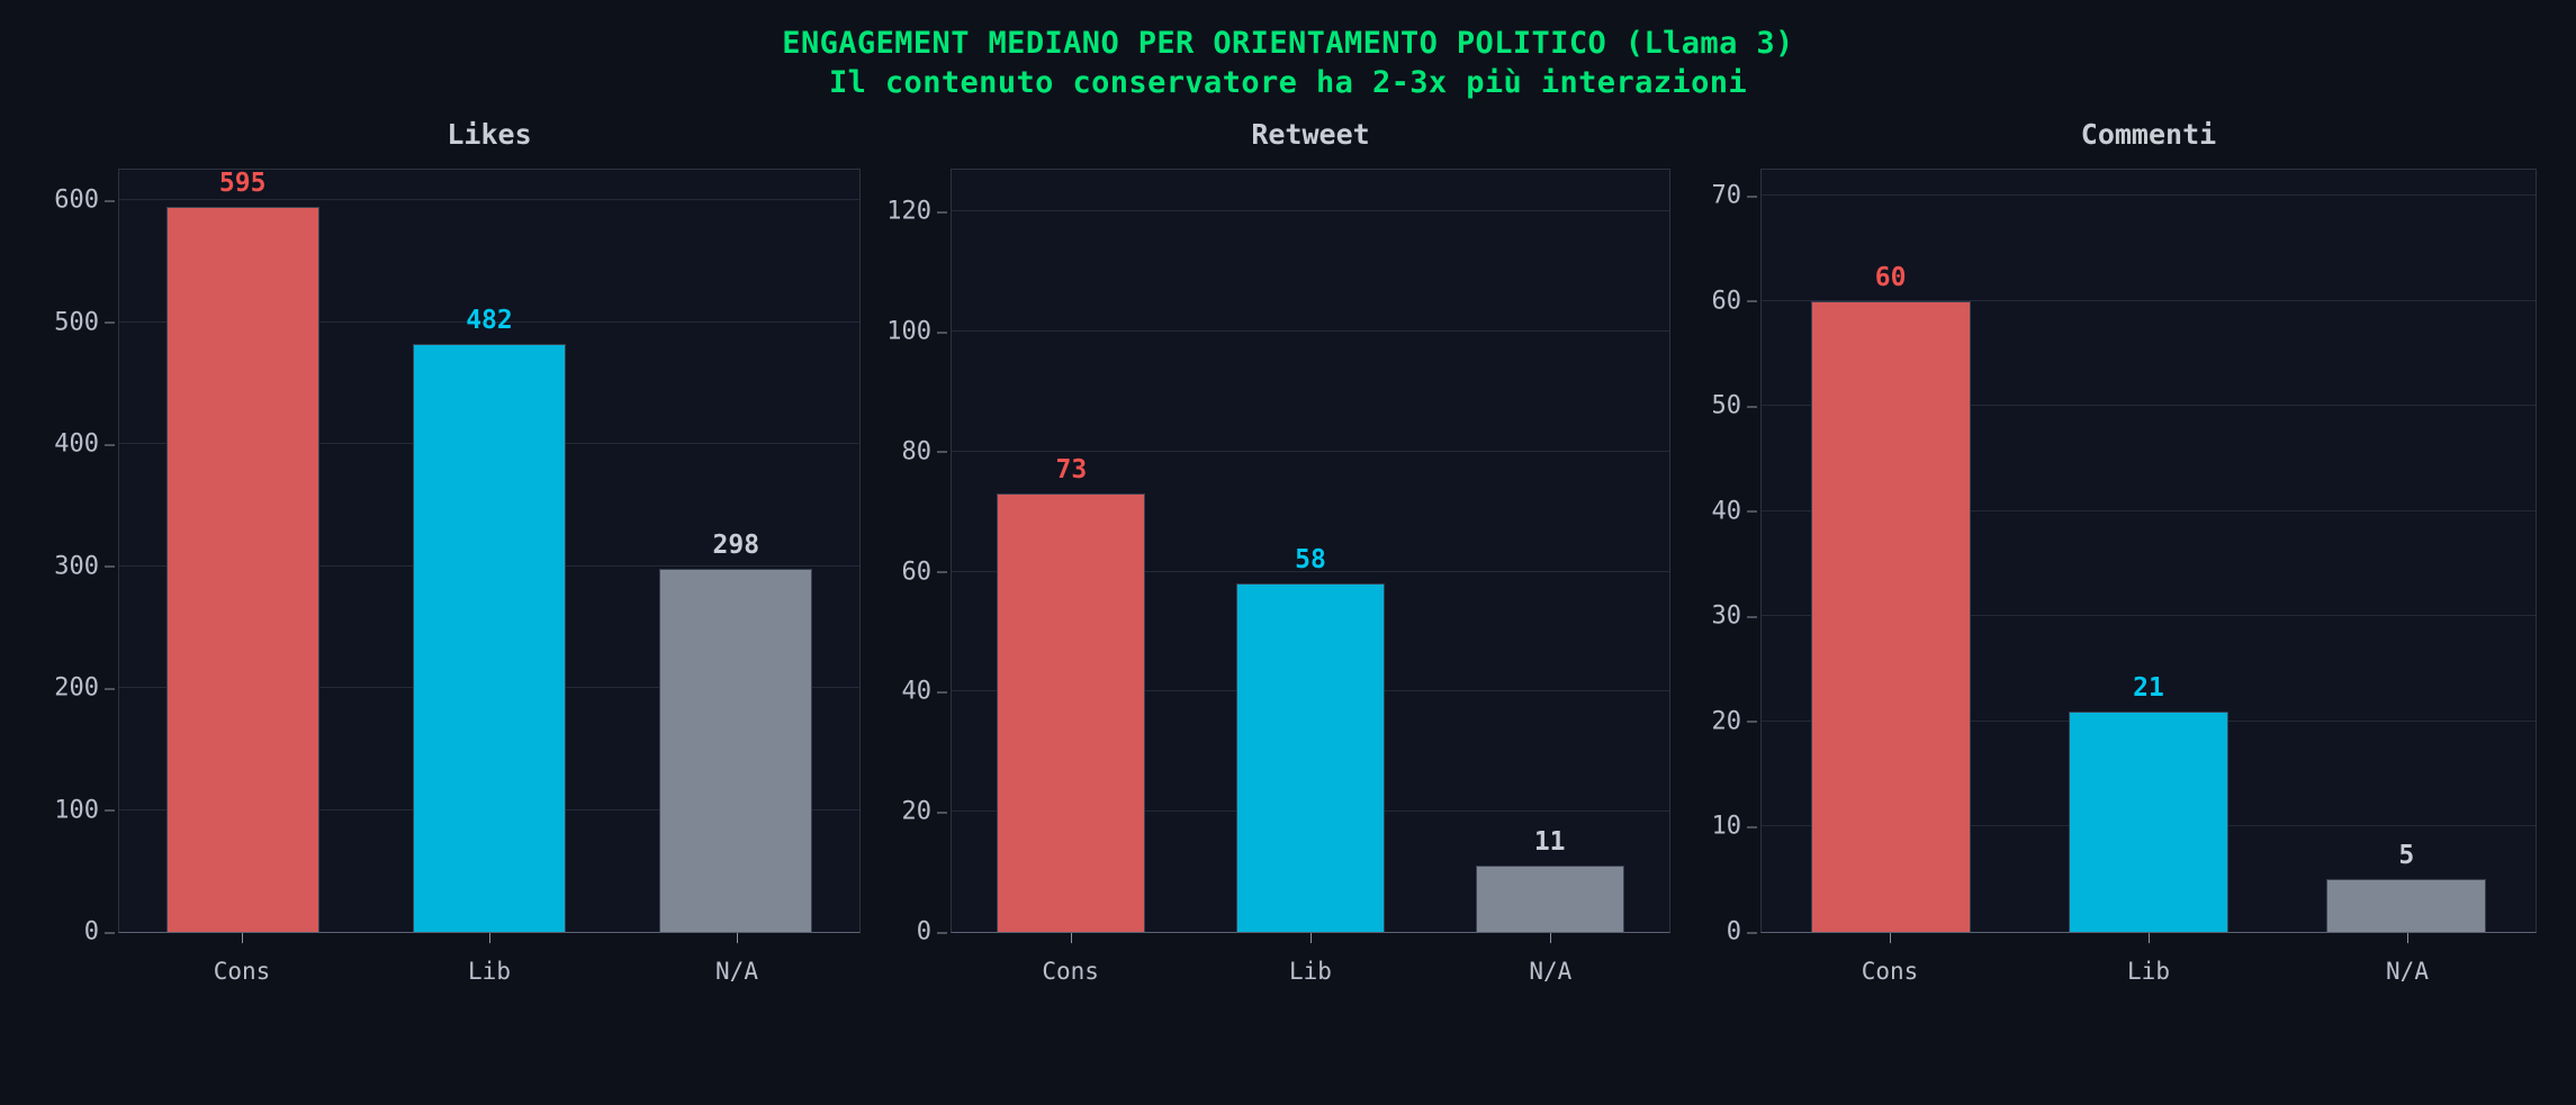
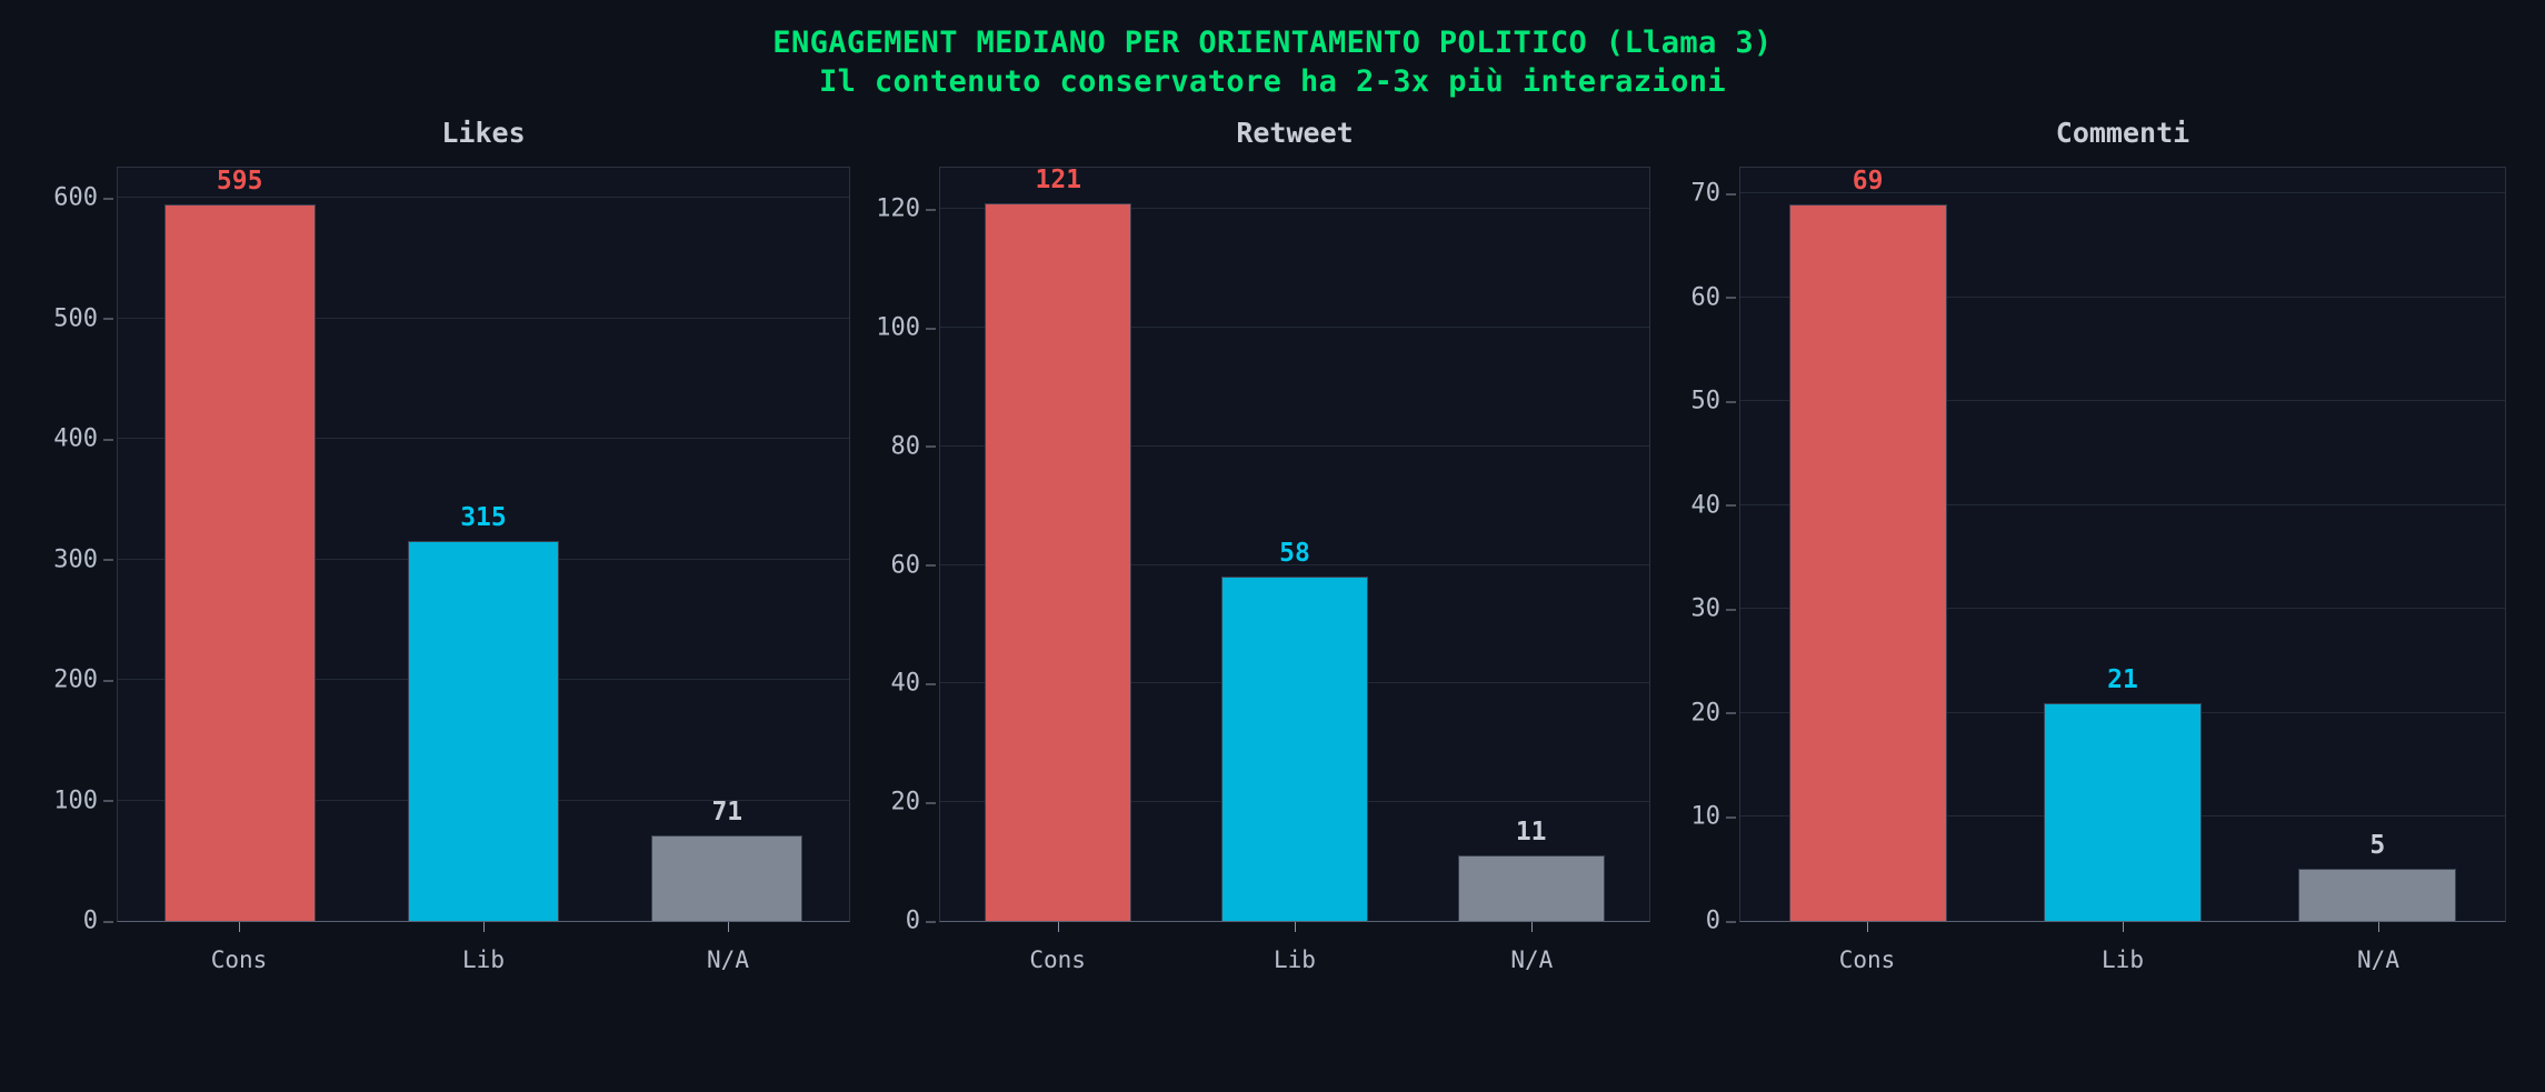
Likes/Lib: 482 -> 315
Likes/N/A: 298 -> 71
Retweet/Cons: 73 -> 121
Commenti/Cons: 60 -> 69
